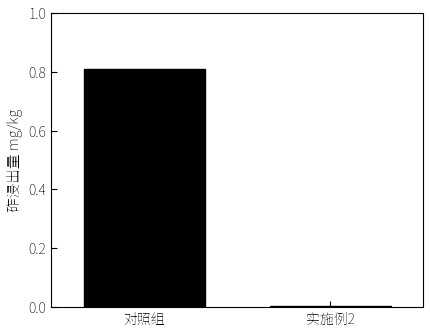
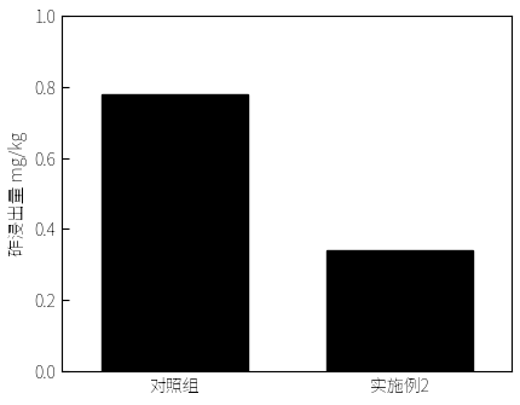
对照组: 0.810 -> 0.780
实施例2: 0.005 -> 0.340
